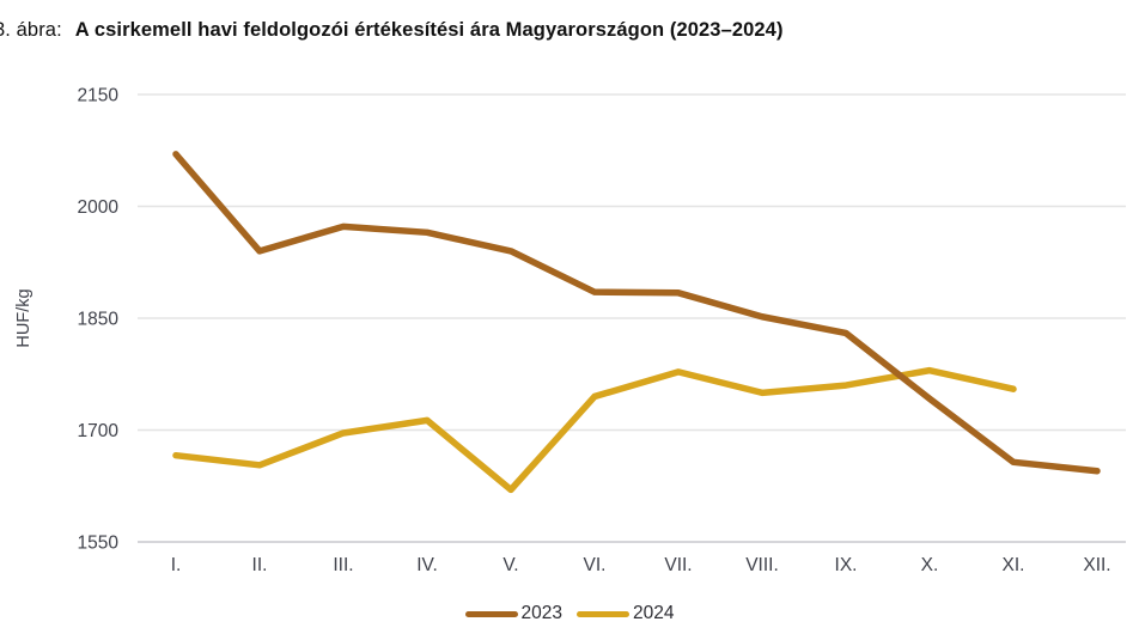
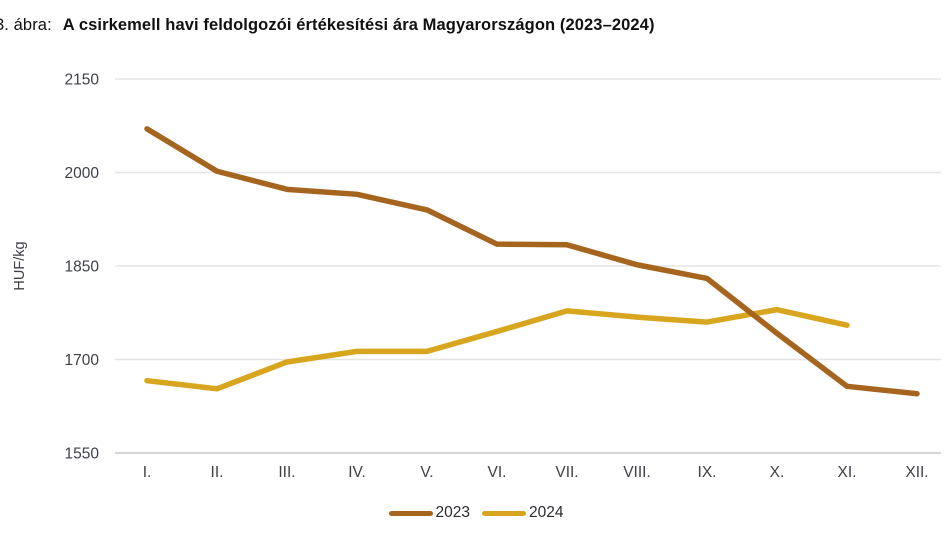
2023/II.: 1940 -> 2000
2024/V.: 1620 -> 1710
2024/VIII.: 1750 -> 1770
